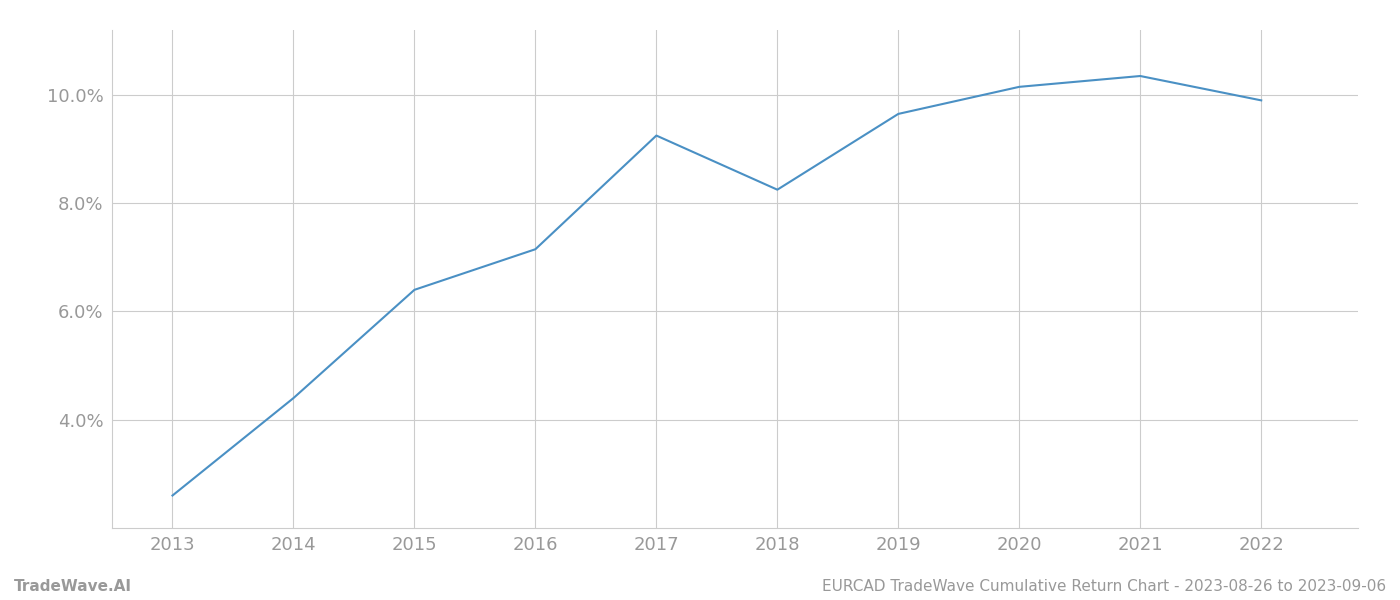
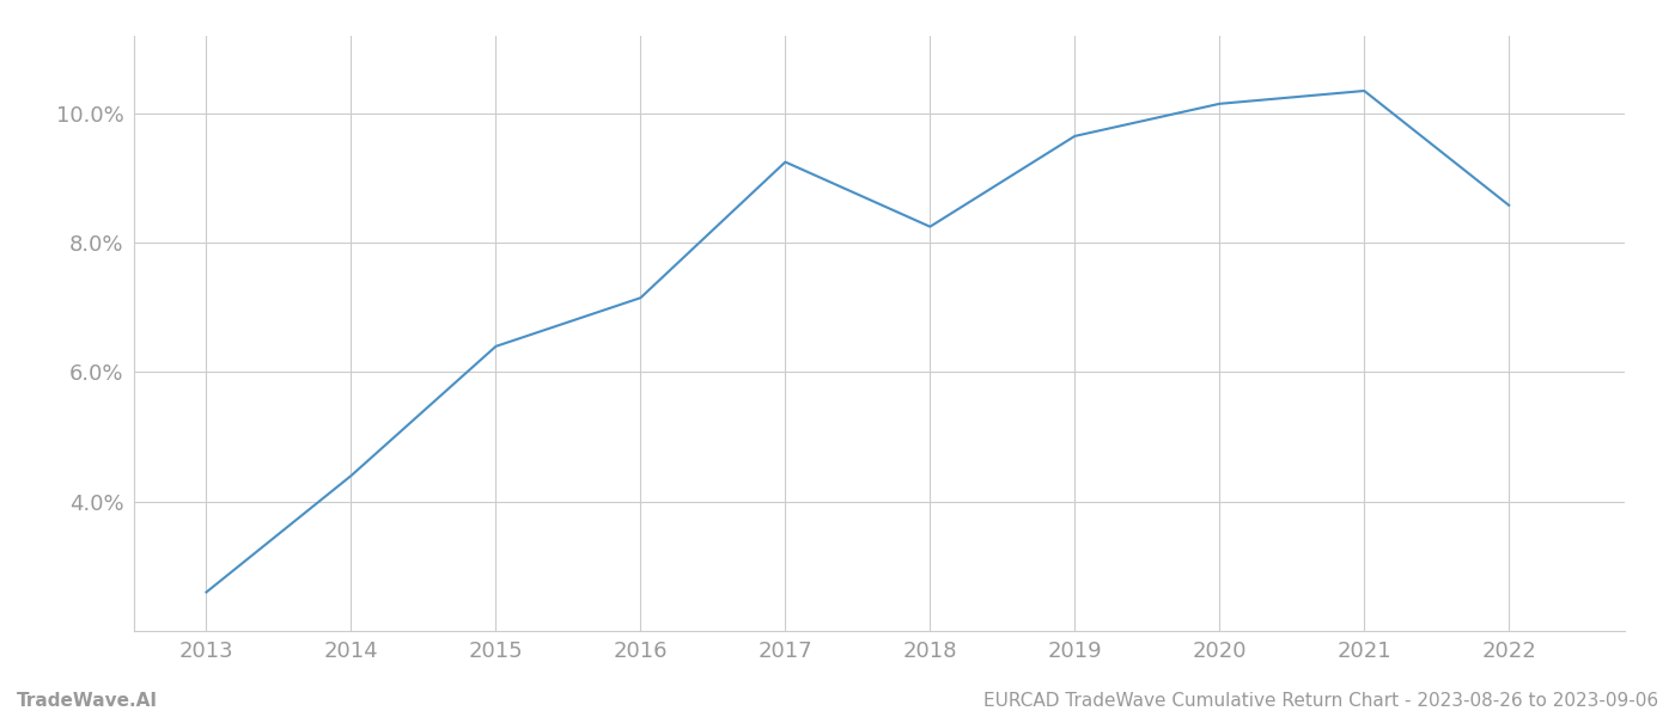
2022: 9.90% -> 8.58%
